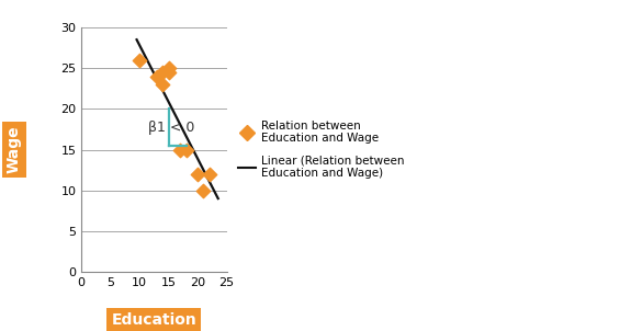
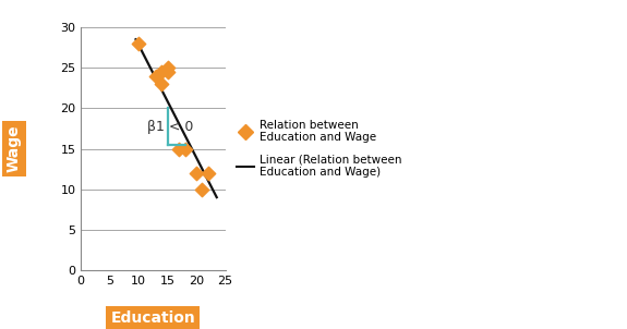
10: 26.0 -> 28.0
